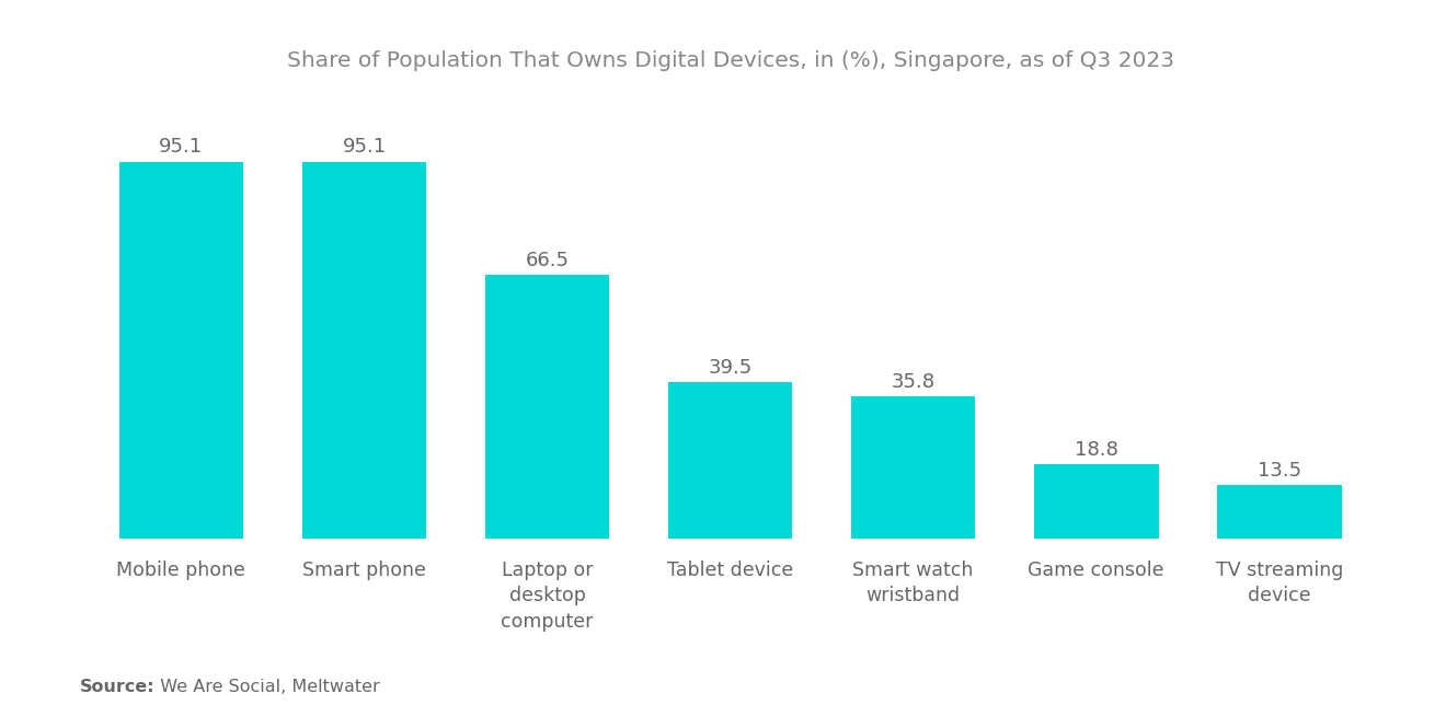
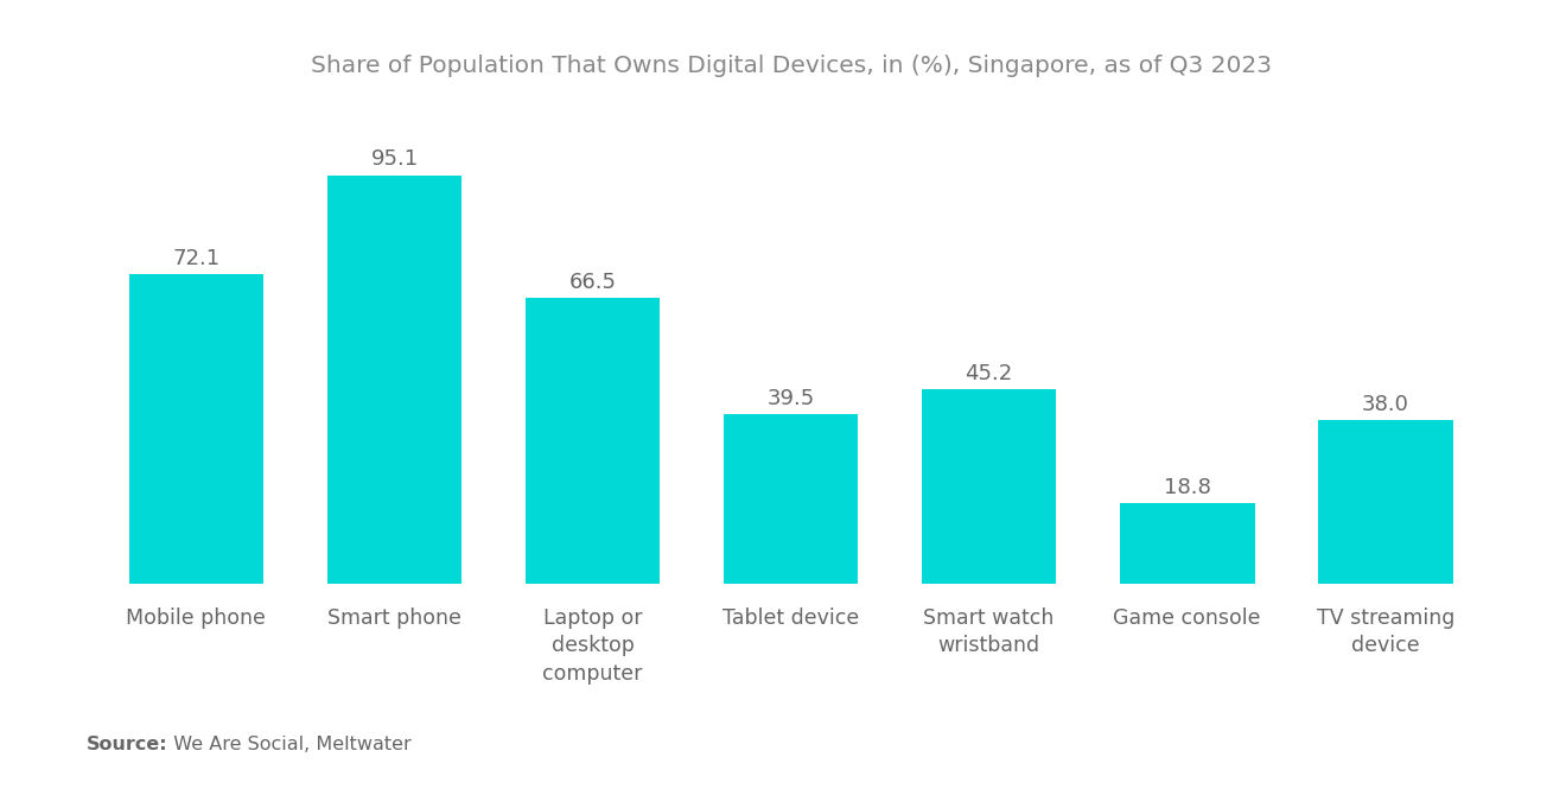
Mobile phone: 95.1 -> 72.1
Smart watch wristband: 35.8 -> 45.2
TV streaming device: 13.5 -> 38.0
